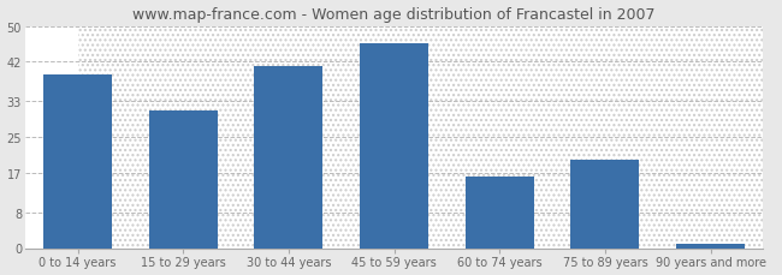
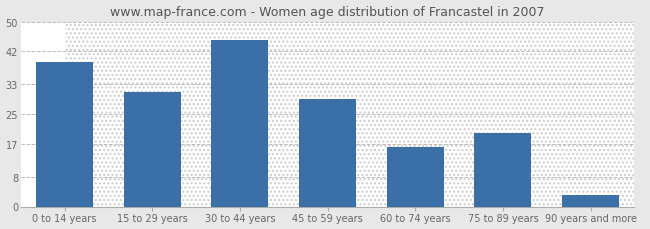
30 to 44 years: 41 -> 45
45 to 59 years: 46 -> 29
90 years and more: 1 -> 3
